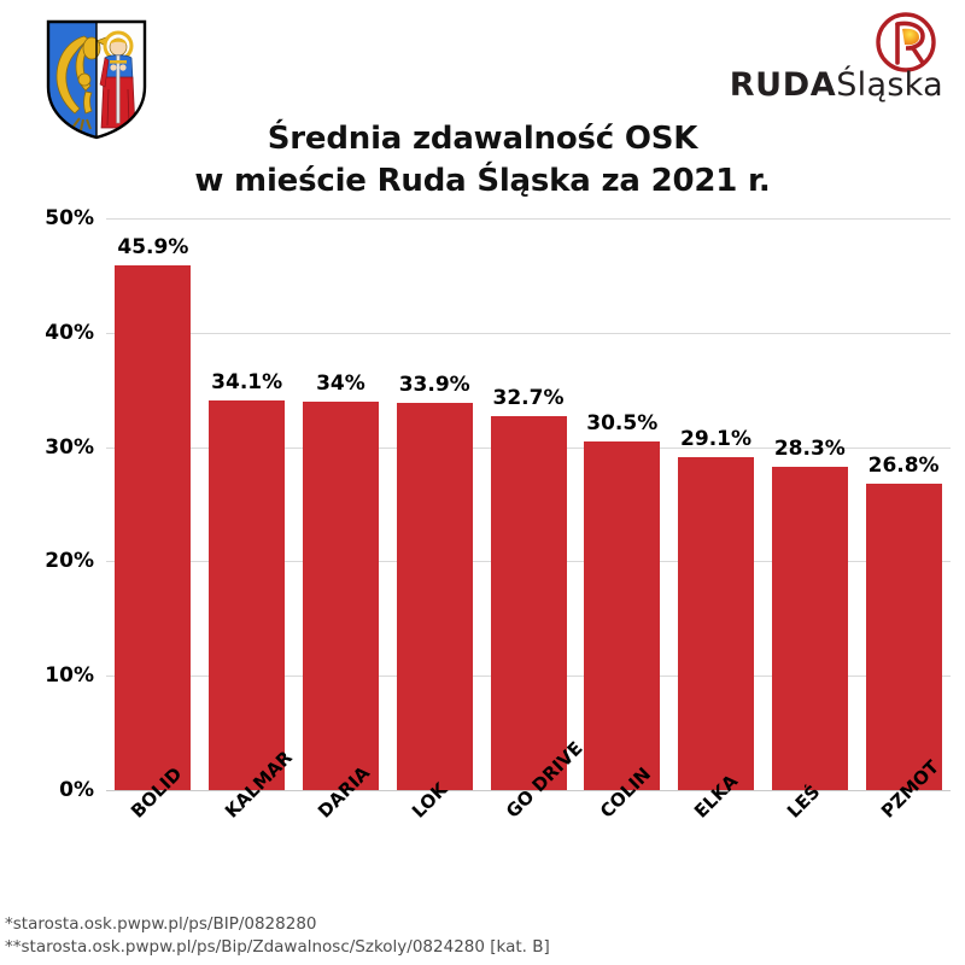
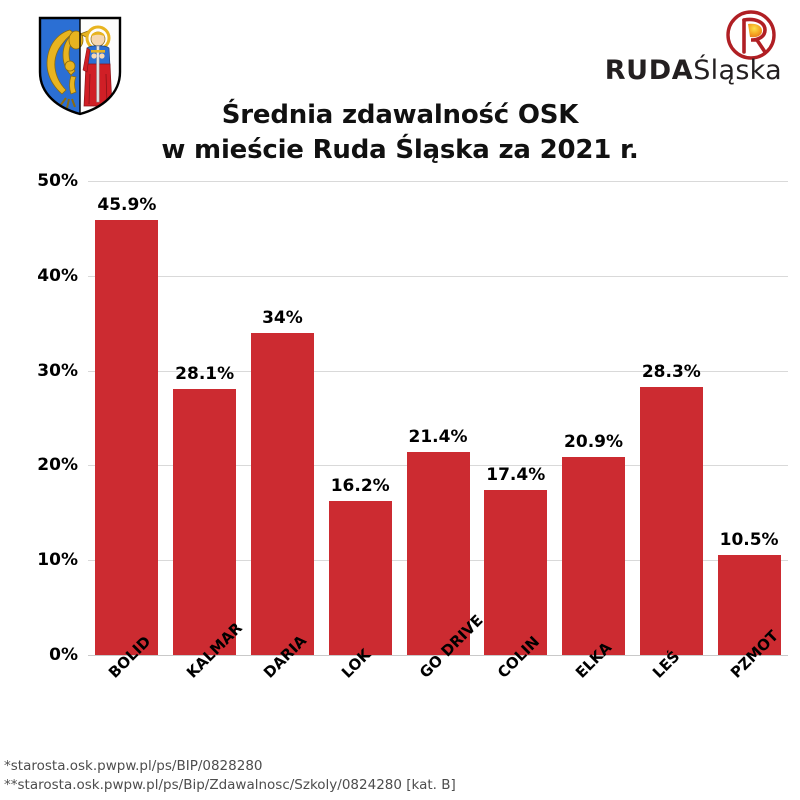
KALMAR: 34.1% -> 28.1%
LOK: 33.9% -> 16.2%
GO DRIVE: 32.7% -> 21.4%
COLIN: 30.5% -> 17.4%
ELKA: 29.1% -> 20.9%
PZMOT: 26.8% -> 10.5%
